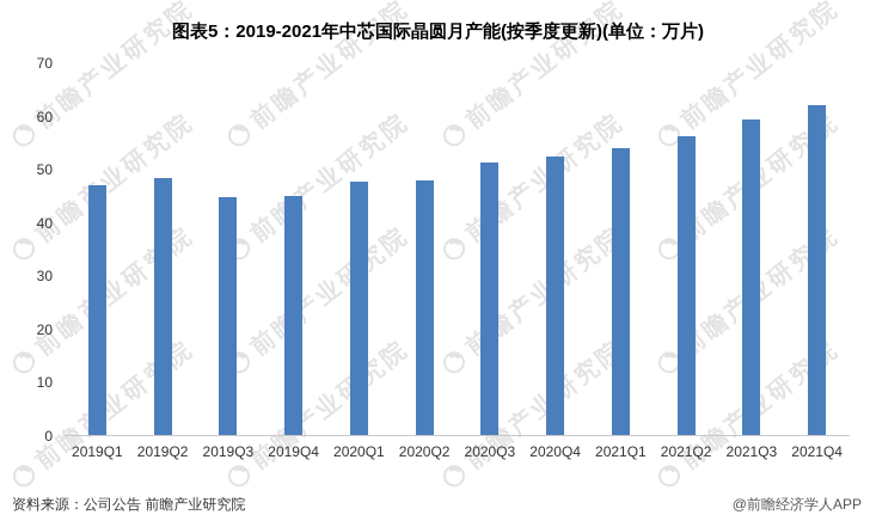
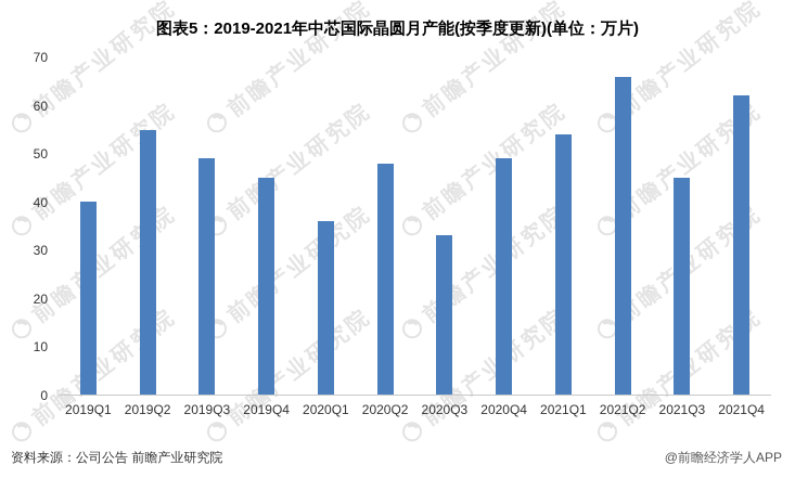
2019Q1: 47 -> 40
2019Q2: 48 -> 55
2019Q3: 45 -> 49
2020Q1: 48 -> 36
2020Q3: 51 -> 33
2020Q4: 52 -> 49
2021Q2: 56 -> 66
2021Q3: 59 -> 45
